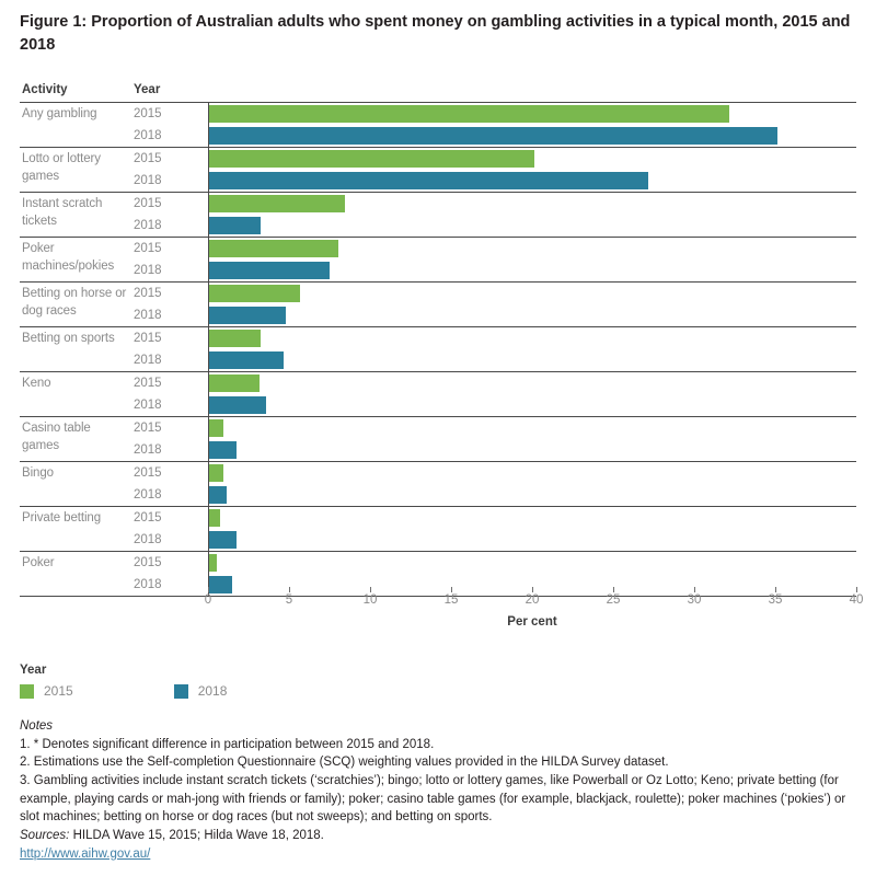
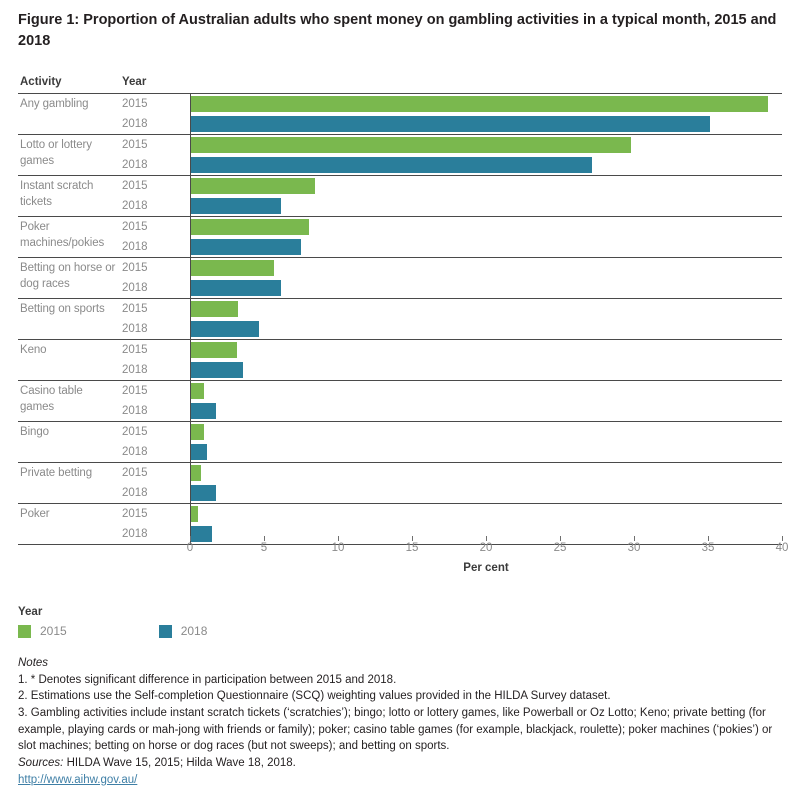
2015/Any gambling: 32.1 -> 39.0
2015/Lotto or lottery games: 20.1 -> 29.7
2018/Instant scratch tickets: 3.2 -> 6.1
2018/Betting on horse or dog races: 4.7 -> 6.1
